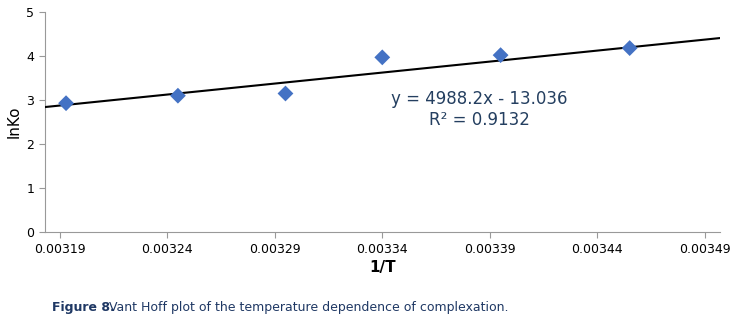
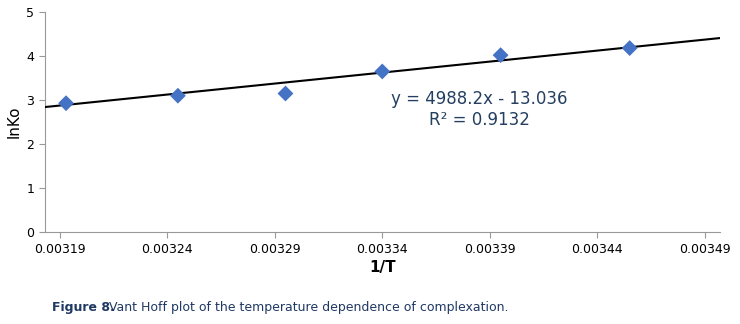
0.00334: 3.97 -> 3.65
